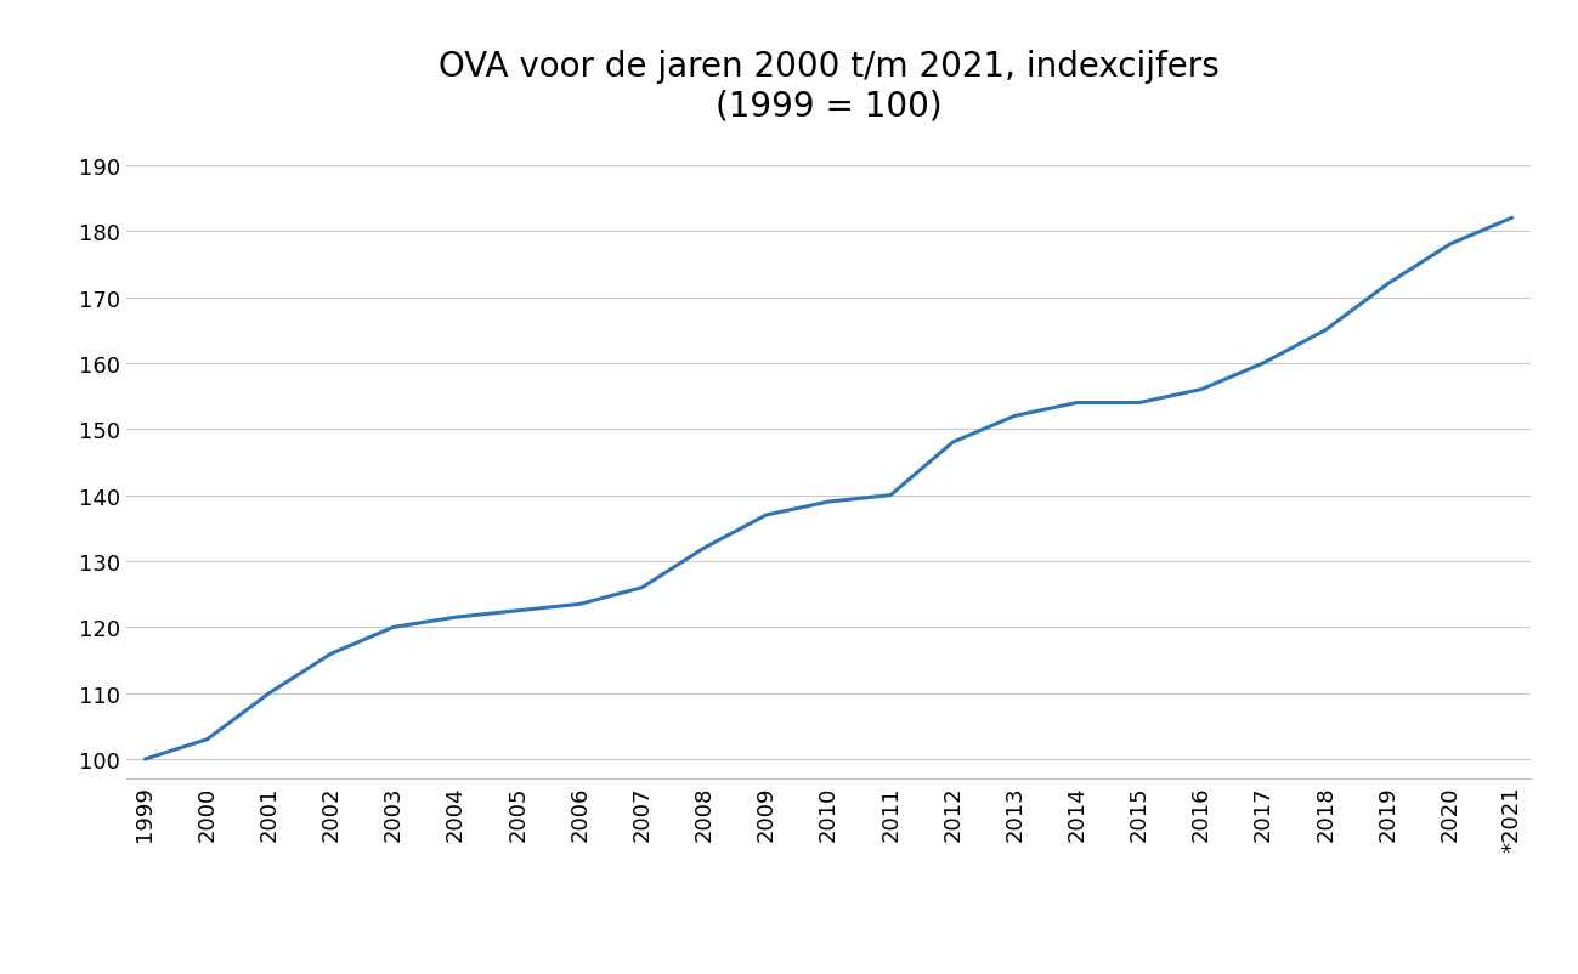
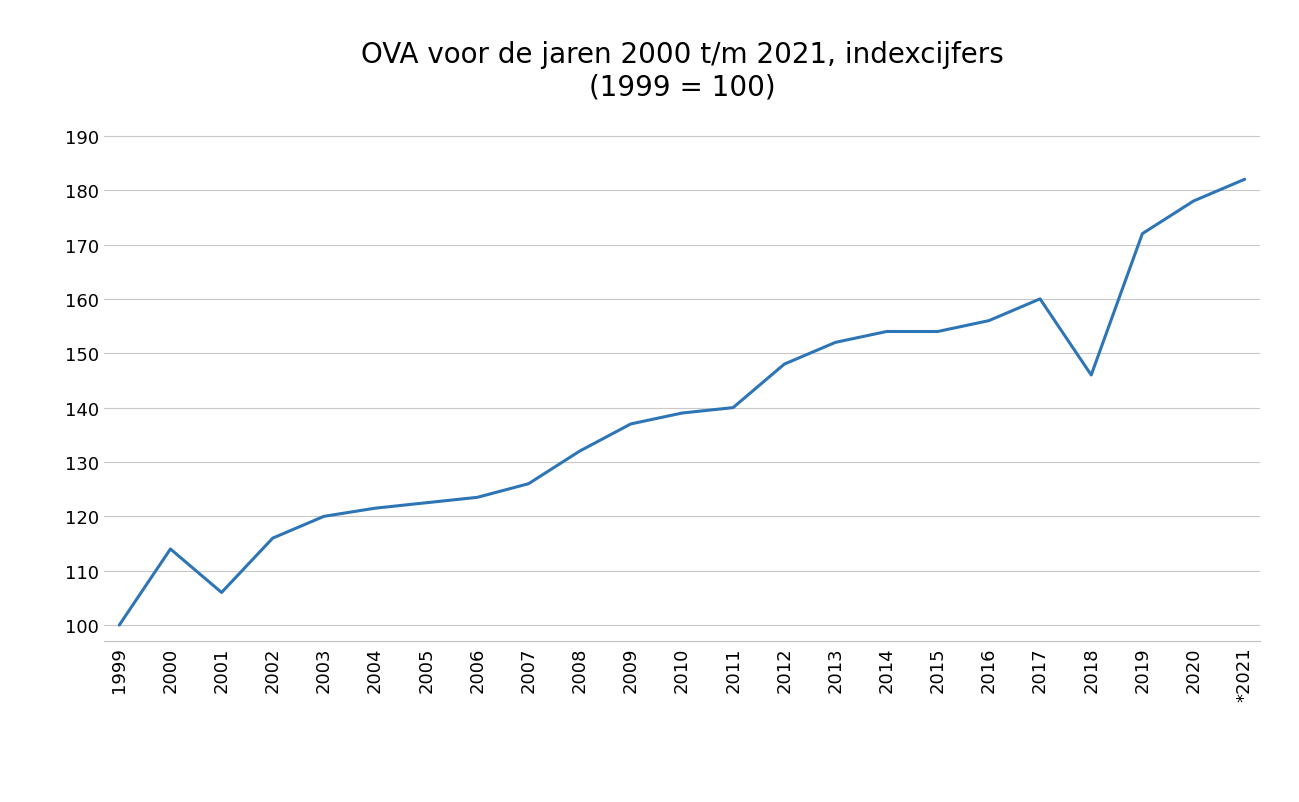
2000: 103.0 -> 114.0
2001: 110.0 -> 106.0
2018: 165.0 -> 146.0
